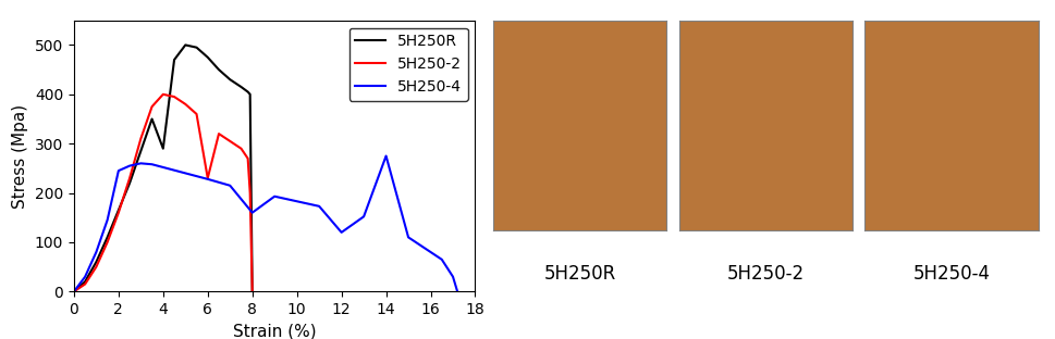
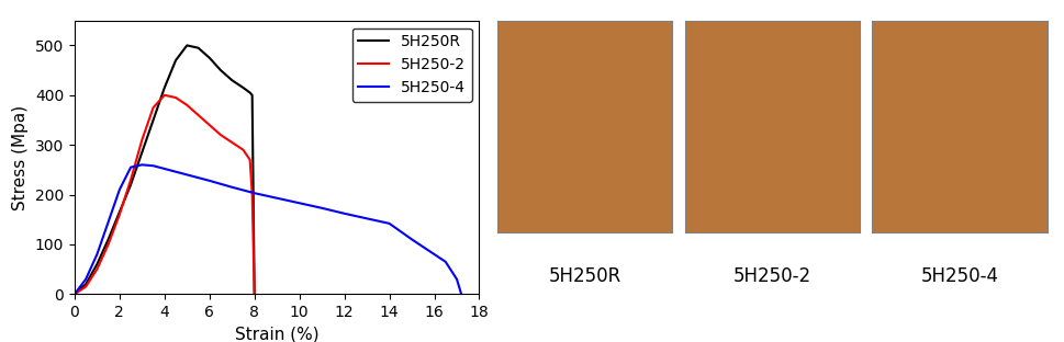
5H250-4/2: 245 -> 210
5H250R/4: 290 -> 415
5H250-2/6: 230 -> 340
5H250-4/8: 160 -> 203
5H250-4/12: 120 -> 162
5H250-4/14: 275 -> 142
